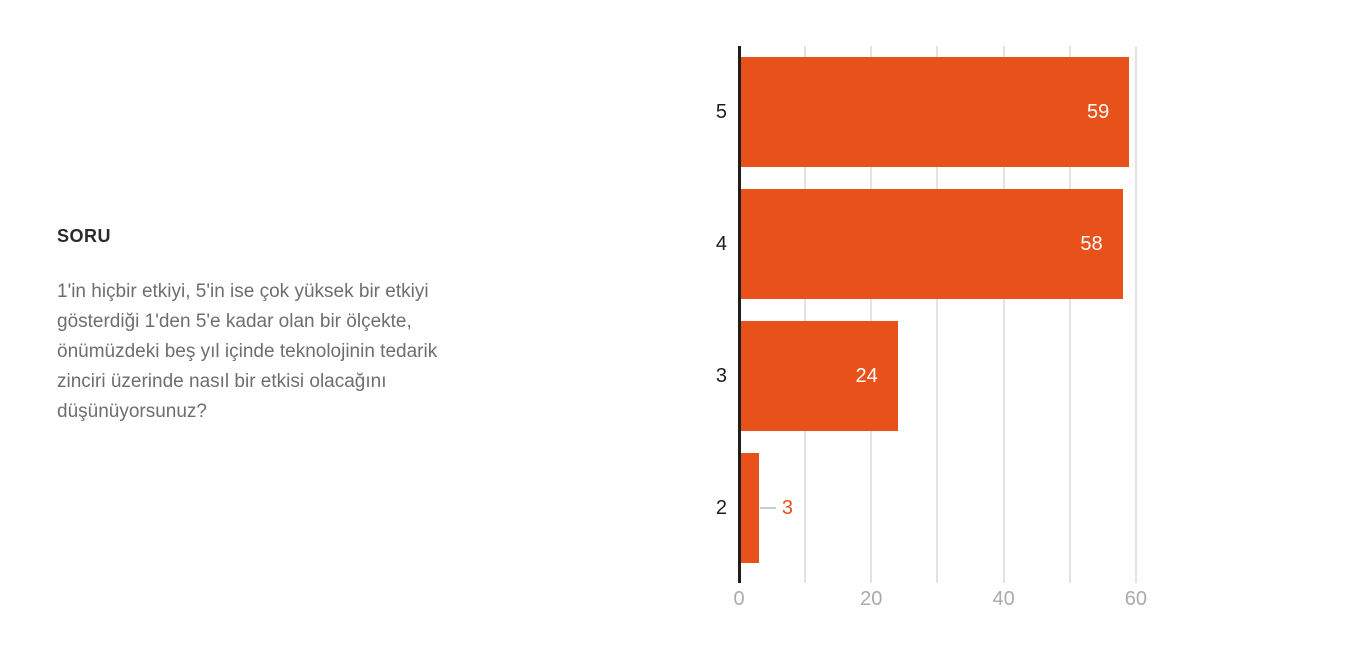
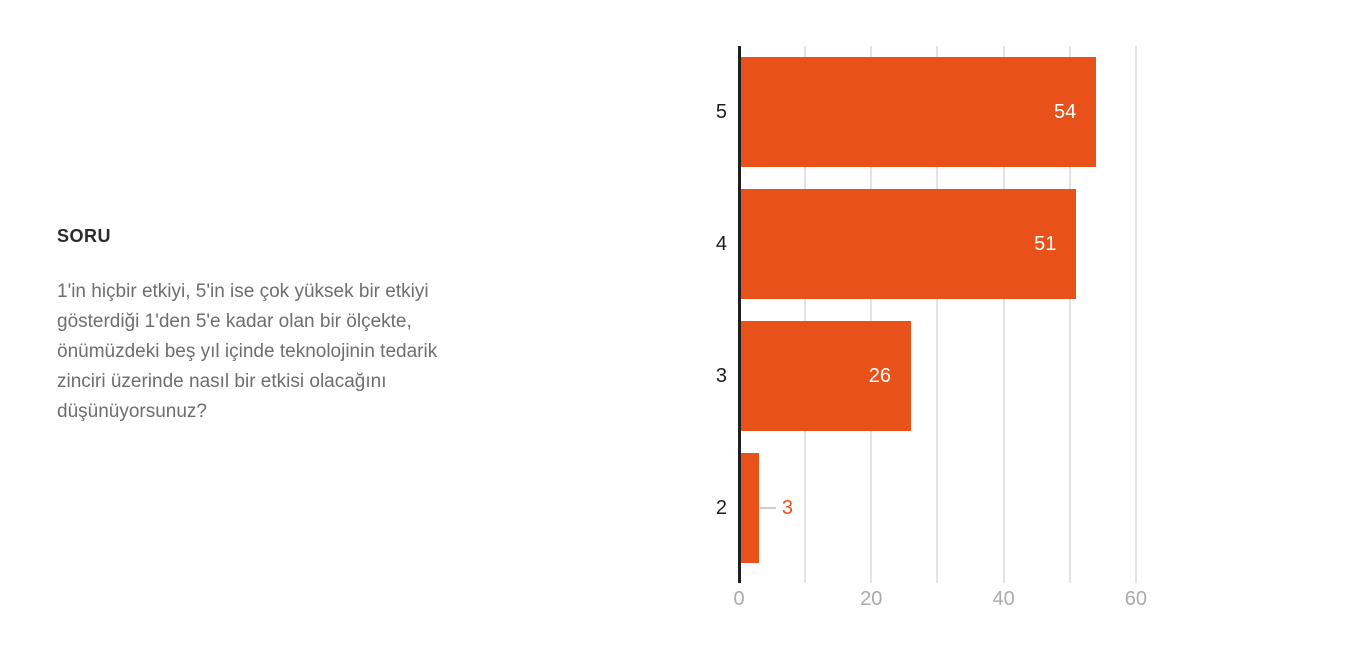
5: 59 -> 54
4: 58 -> 51
3: 24 -> 26
